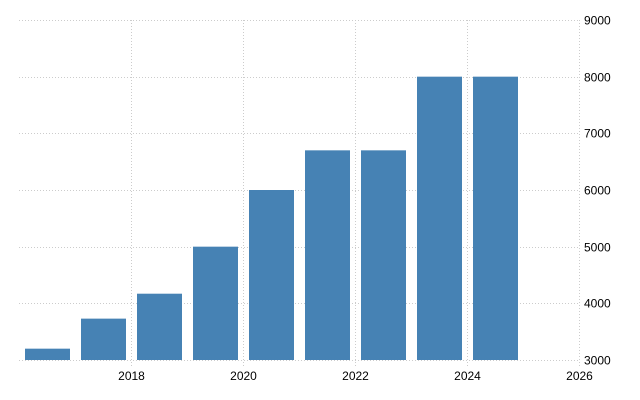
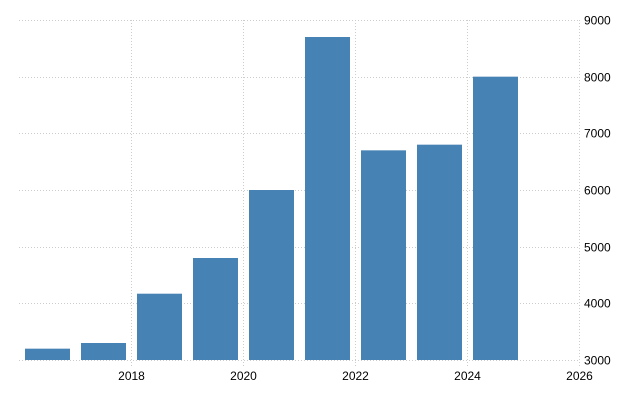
2018: 3700 -> 3300
2020: 5000 -> 4800
2022: 6700 -> 8700
2024: 8000 -> 6800
